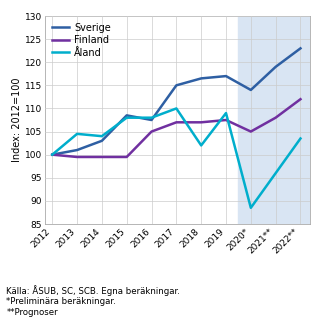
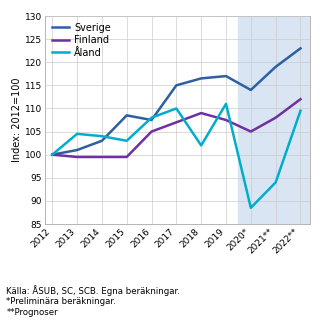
Åland/2015: 108.0 -> 103.0
Finland/2018: 107.0 -> 109.0
Åland/2019: 109.0 -> 111.0
Åland/2021**: 96.0 -> 94.0
Åland/2022**: 103.5 -> 109.5
